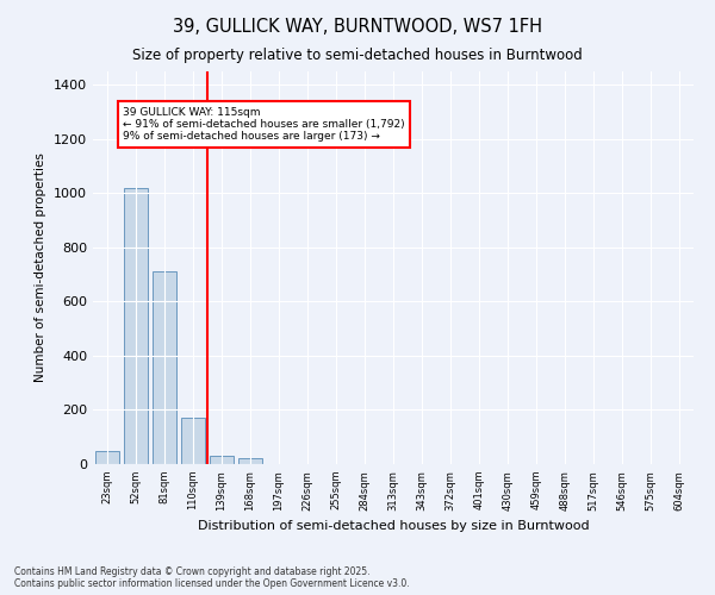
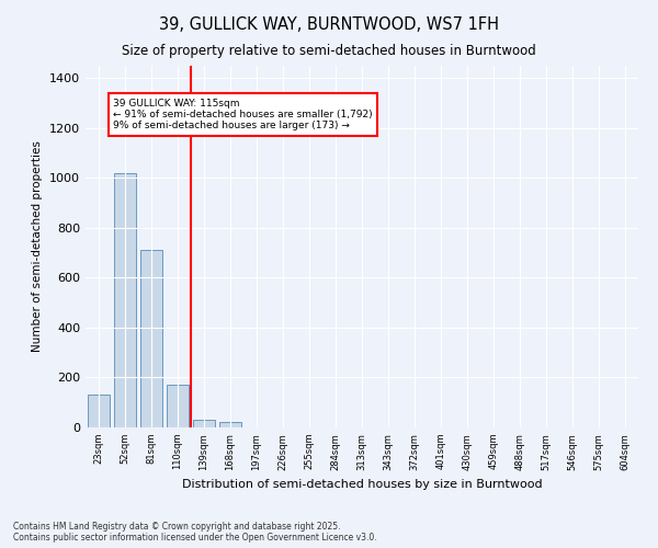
23sqm: 47 -> 130
